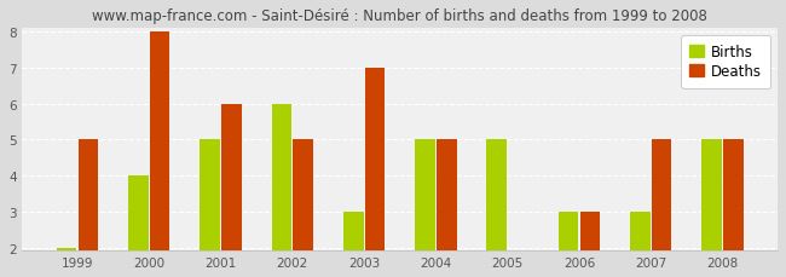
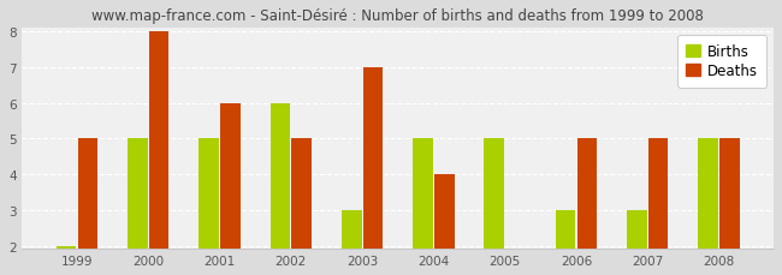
Births/2000: 4 -> 5
Deaths/2004: 5 -> 4
Deaths/2006: 3 -> 5
